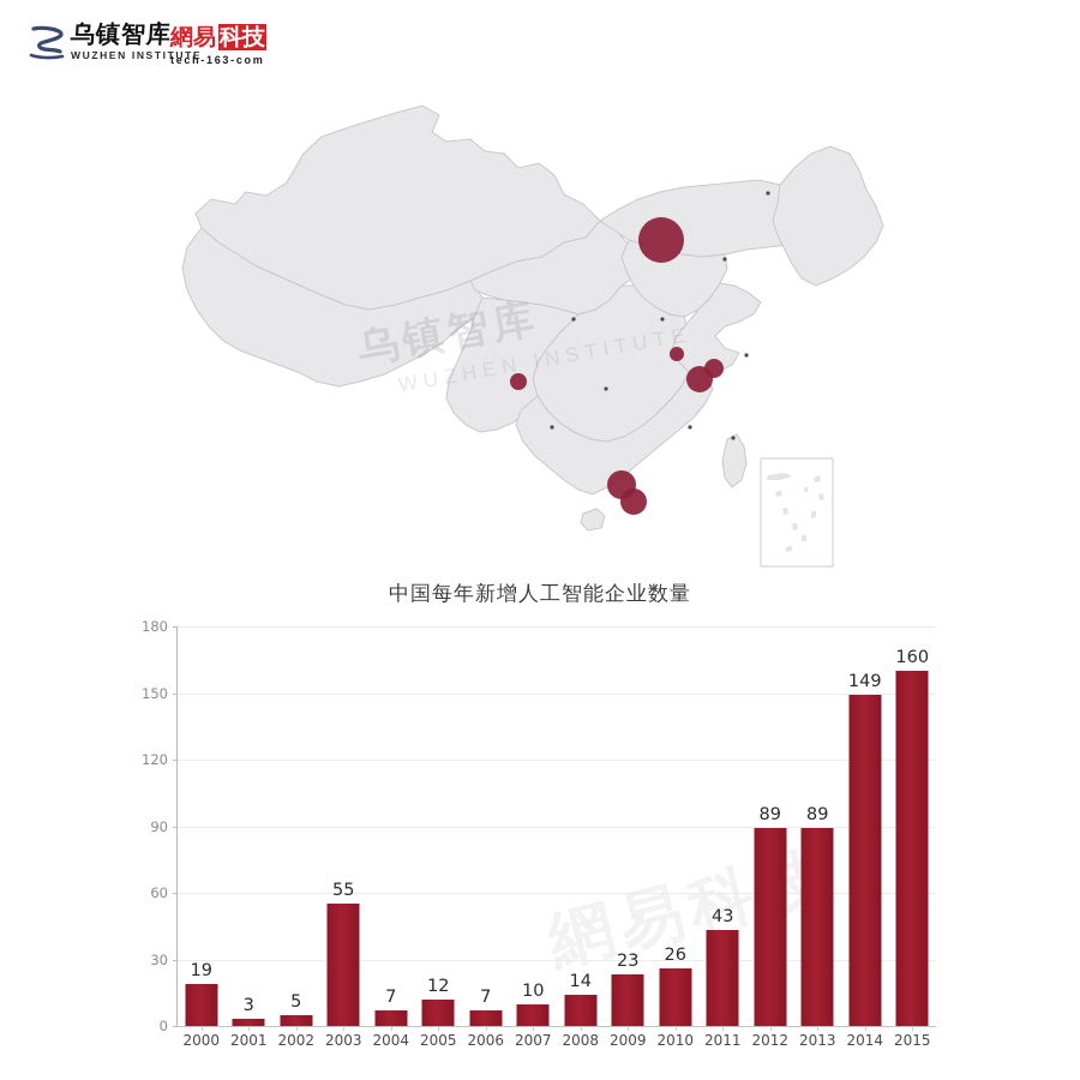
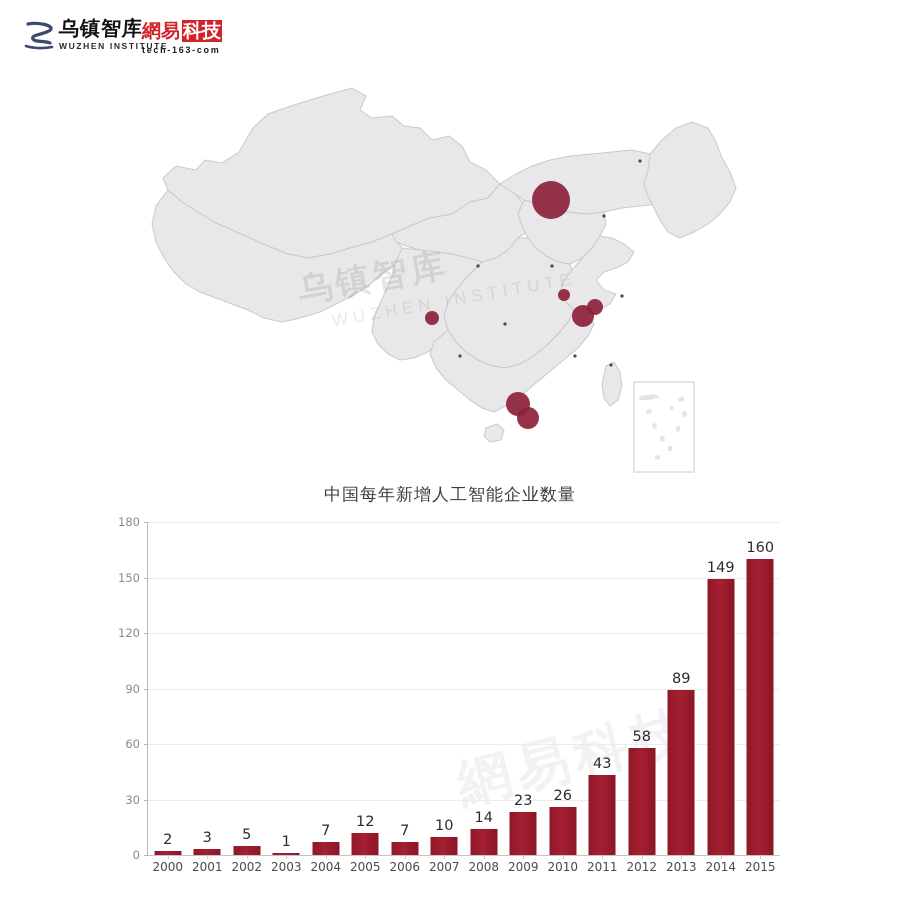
2000: 19 -> 2
2003: 55 -> 1
2012: 89 -> 58
